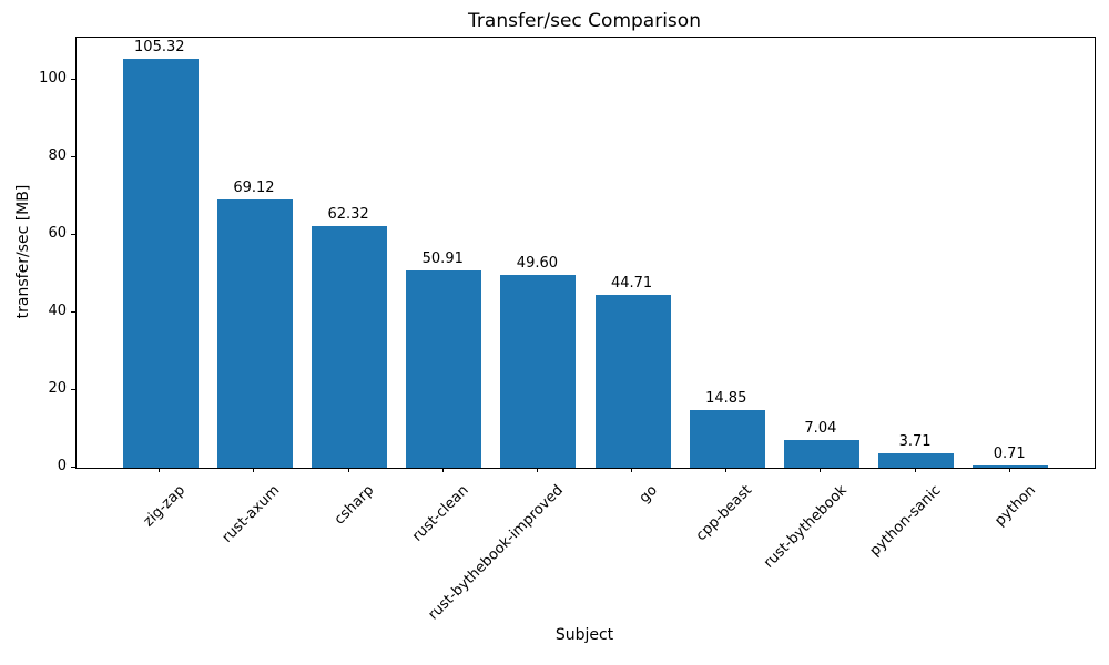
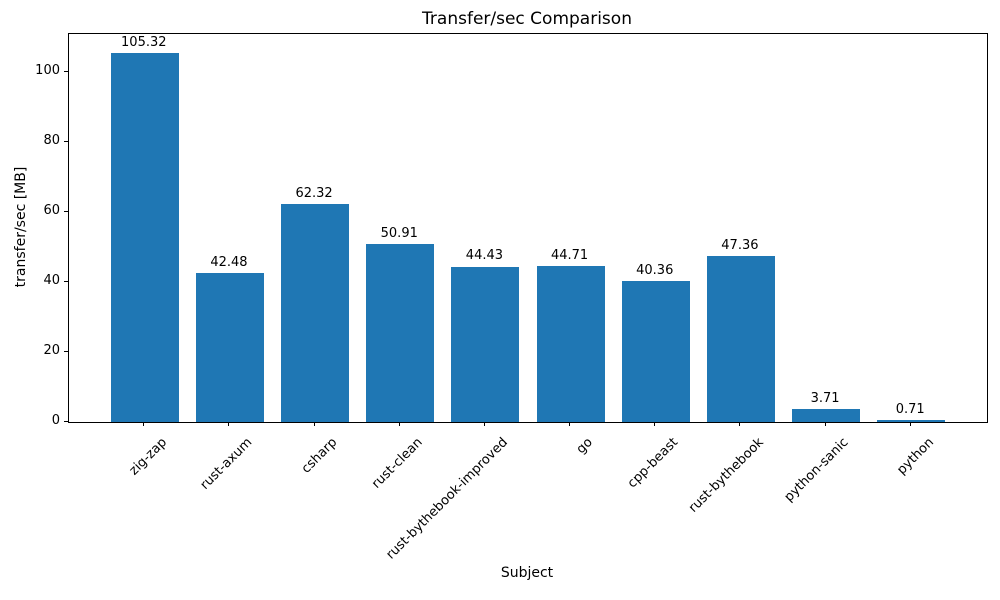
rust-axum: 69.12 -> 42.48
rust-bythebook-improved: 49.60 -> 44.43
cpp-beast: 14.85 -> 40.36
rust-bythebook: 7.04 -> 47.36
